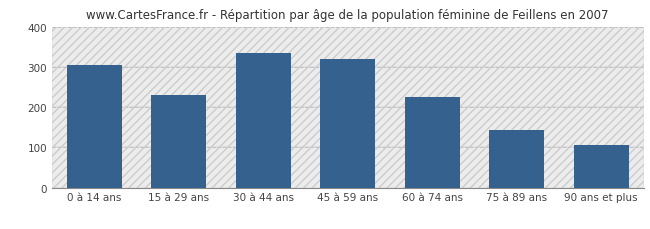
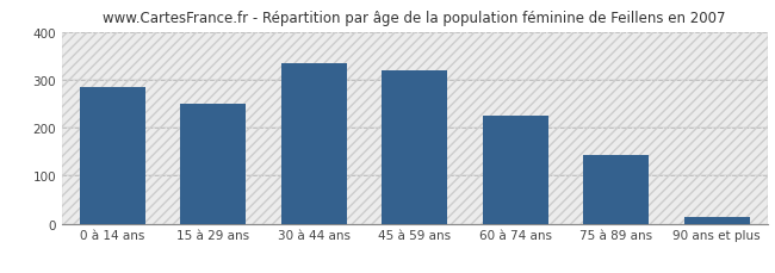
0 à 14 ans: 305 -> 285
15 à 29 ans: 230 -> 250
90 ans et plus: 105 -> 15
